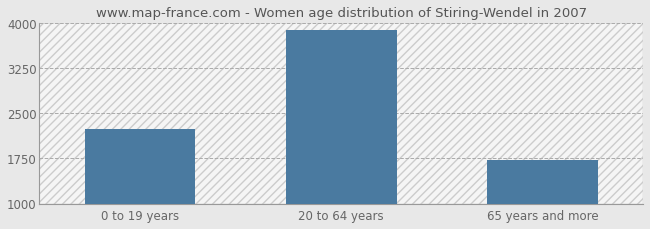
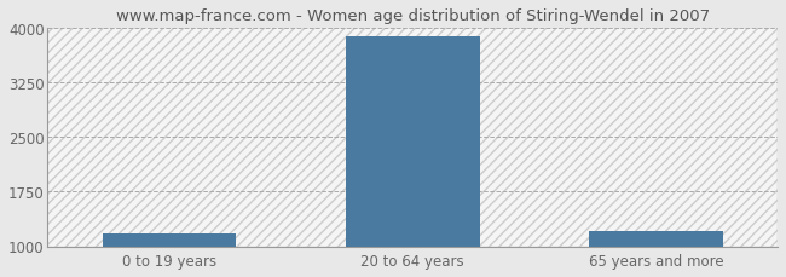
0 to 19 years: 2240 -> 1180
65 years and more: 1720 -> 1200
